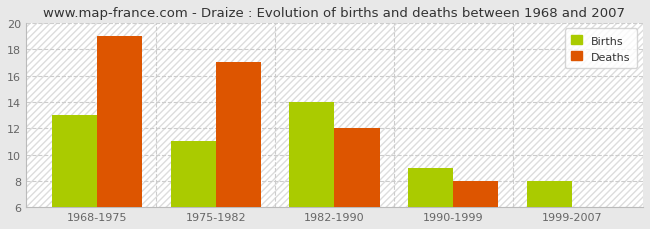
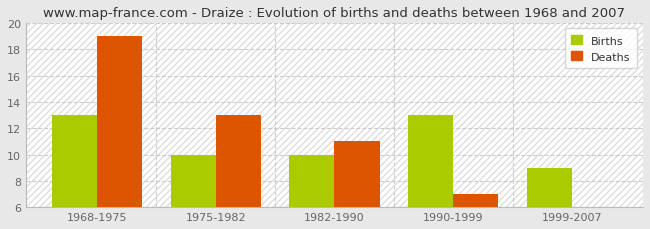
Births/1975-1982: 11 -> 10
Deaths/1975-1982: 17 -> 13
Births/1982-1990: 14 -> 10
Deaths/1982-1990: 12 -> 11
Births/1990-1999: 9 -> 13
Deaths/1990-1999: 8 -> 7
Births/1999-2007: 8 -> 9
